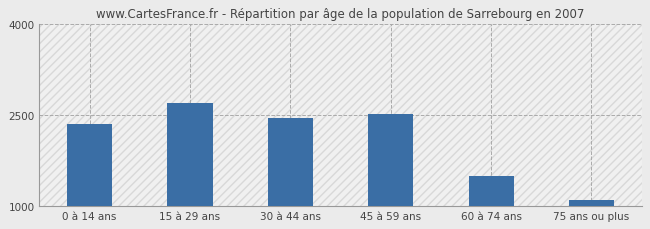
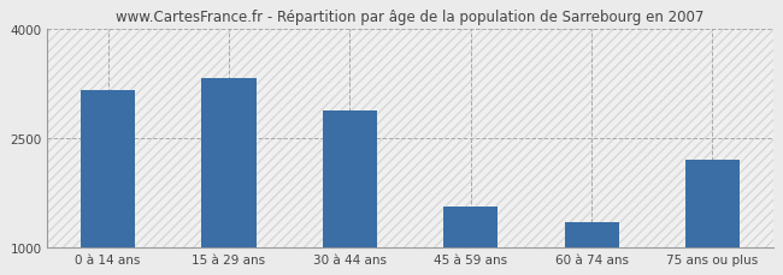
0 à 14 ans: 2350 -> 3160
15 à 29 ans: 2700 -> 3320
30 à 44 ans: 2450 -> 2880
45 à 59 ans: 2510 -> 1560
60 à 74 ans: 1490 -> 1340
75 ans ou plus: 1090 -> 2200
